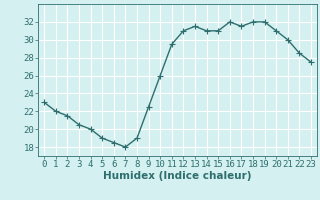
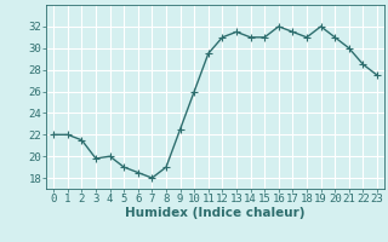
0: 23.0 -> 22.0
3: 20.5 -> 19.8
18: 32.0 -> 31.0
